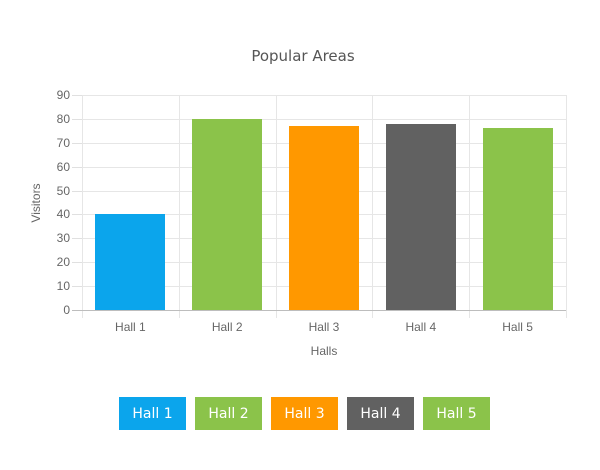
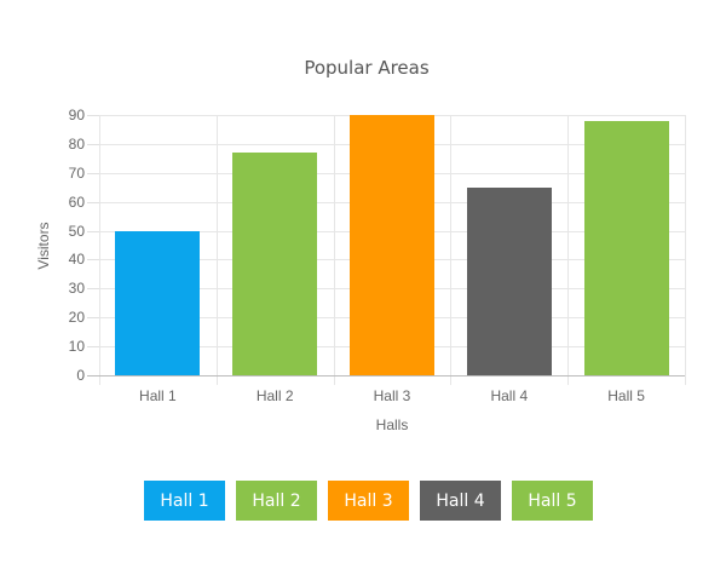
Hall 1: 40 -> 50
Hall 2: 80 -> 77
Hall 3: 77 -> 90
Hall 4: 78 -> 65
Hall 5: 76 -> 88
